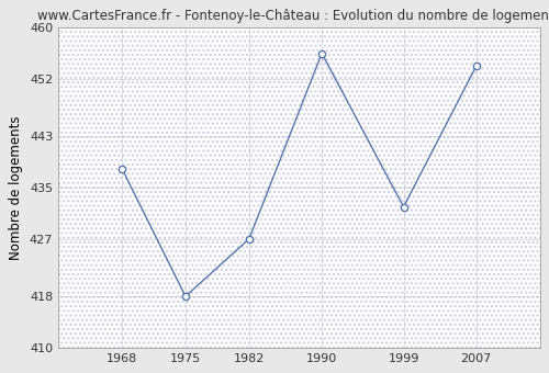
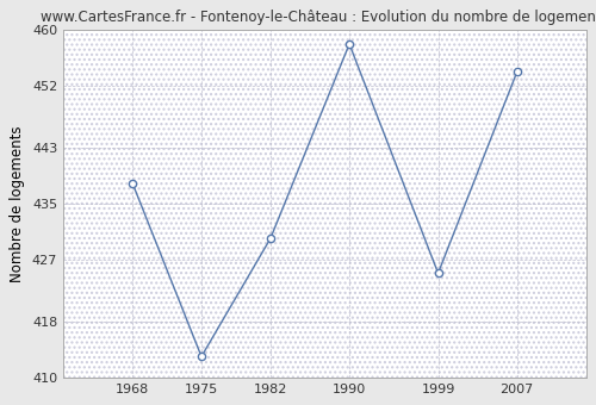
1975: 418 -> 413
1982: 427 -> 430
1990: 456 -> 458
1999: 432 -> 425
